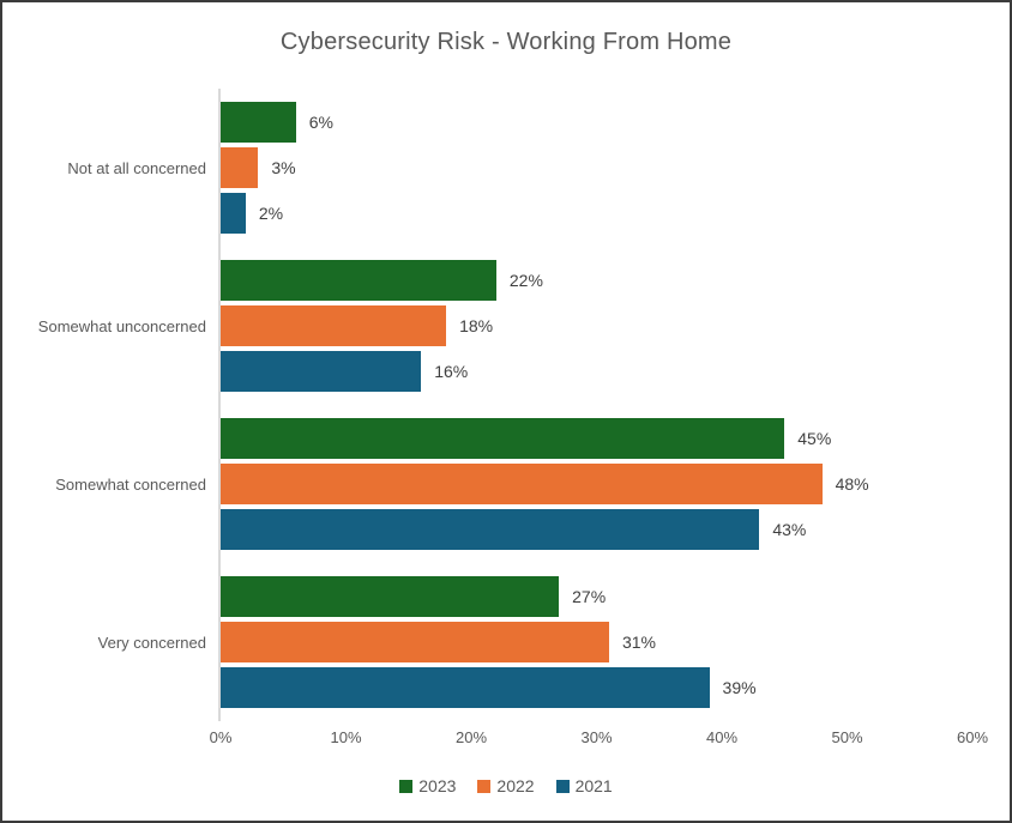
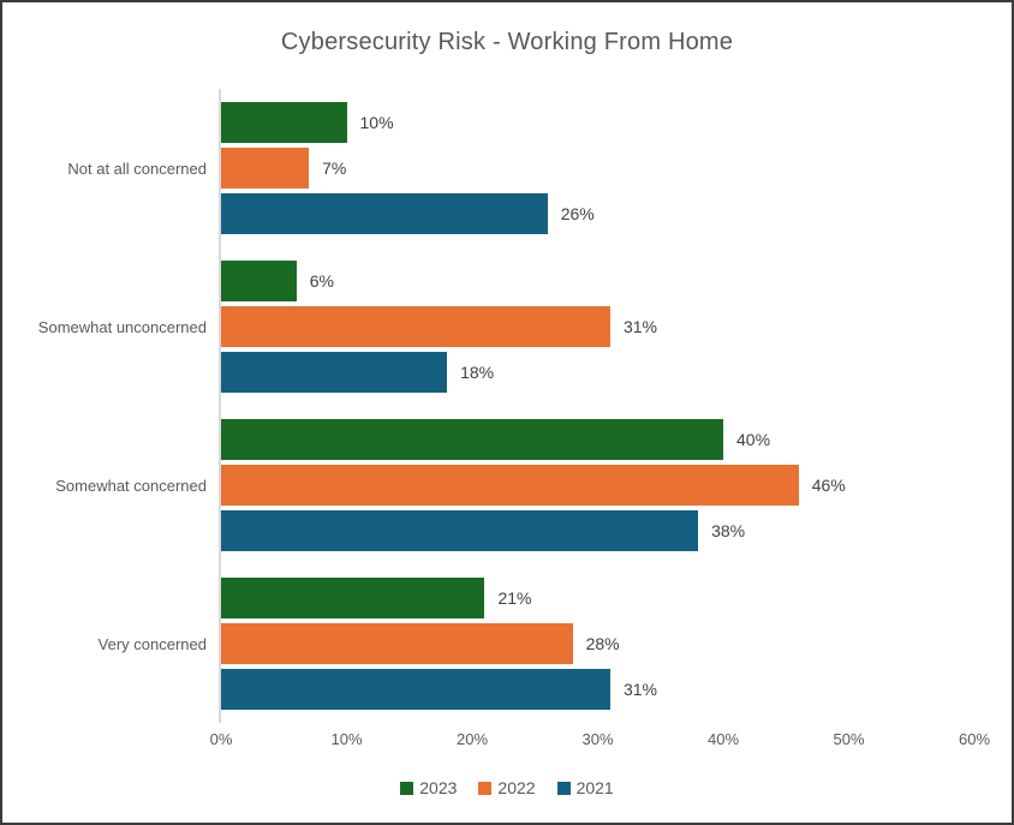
2023/Not at all concerned: 6% -> 10%
2022/Not at all concerned: 3% -> 7%
2021/Not at all concerned: 2% -> 26%
2023/Somewhat unconcerned: 22% -> 6%
2022/Somewhat unconcerned: 18% -> 31%
2021/Somewhat unconcerned: 16% -> 18%
2023/Somewhat concerned: 45% -> 40%
2022/Somewhat concerned: 48% -> 46%
2021/Somewhat concerned: 43% -> 38%
2023/Very concerned: 27% -> 21%
2022/Very concerned: 31% -> 28%
2021/Very concerned: 39% -> 31%
